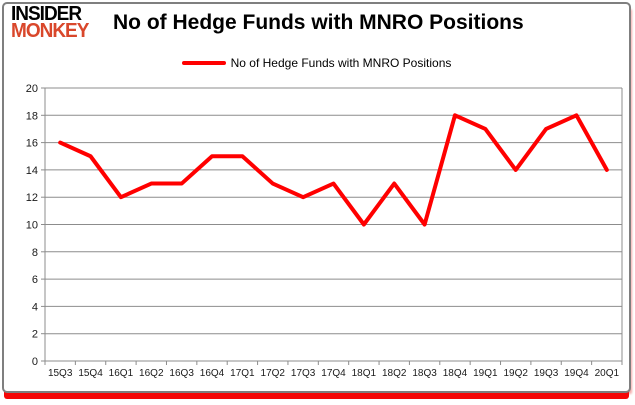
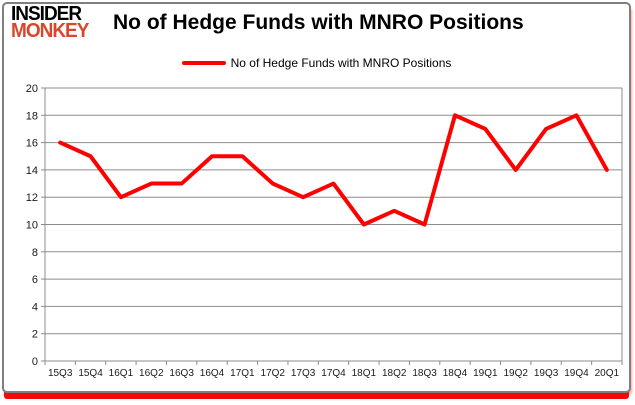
18Q2: 13 -> 11
